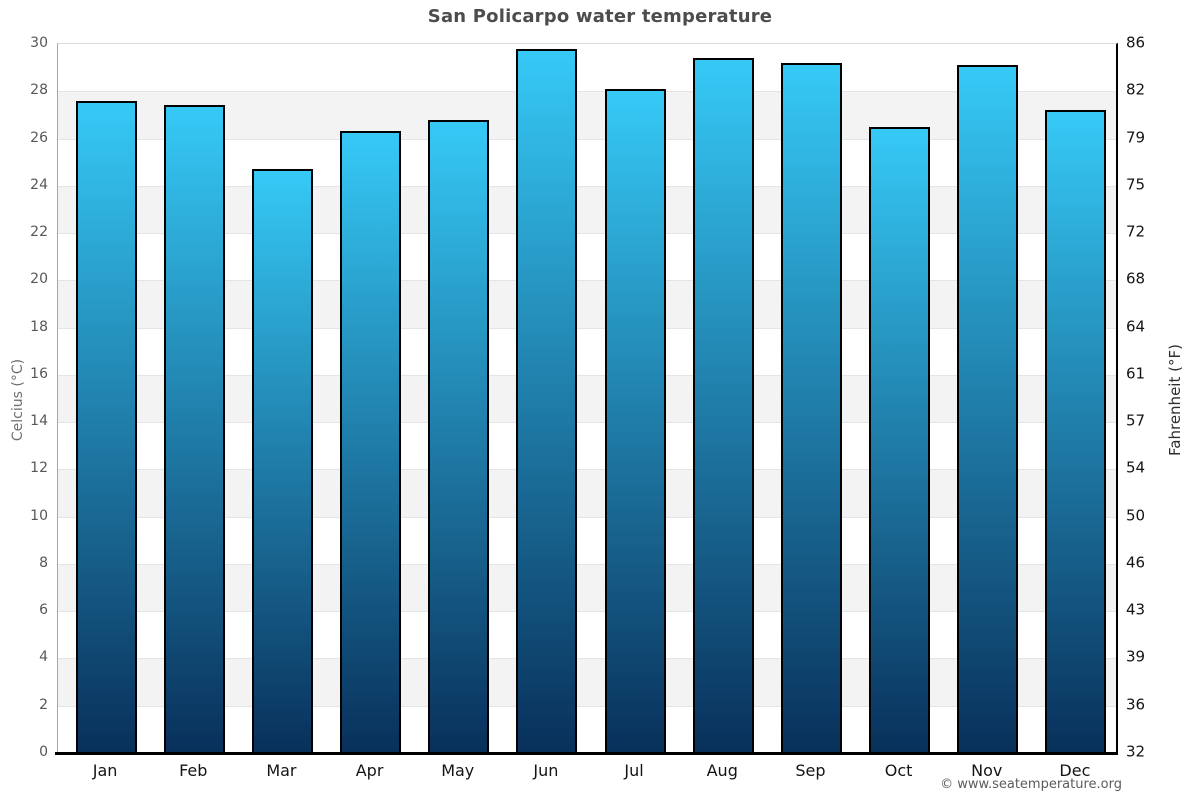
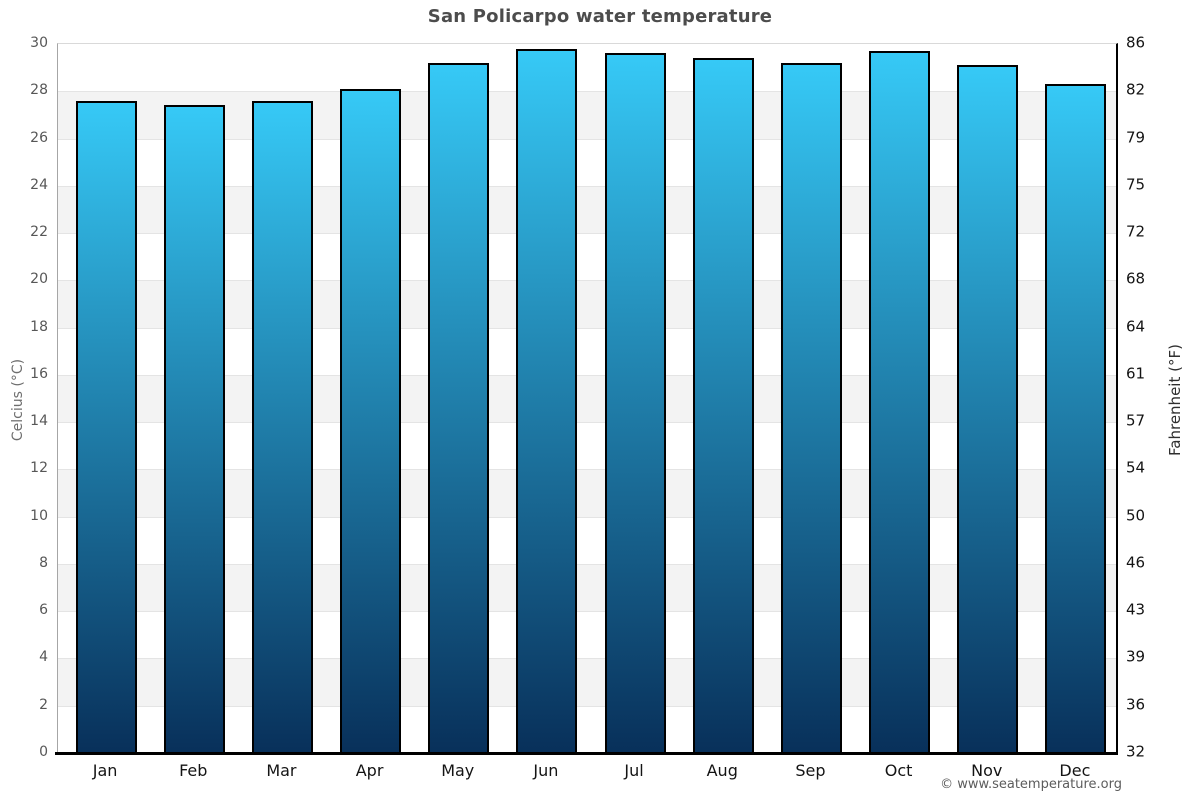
Mar: 24.7 -> 27.6
Apr: 26.3 -> 28.1
May: 26.8 -> 29.2
Jul: 28.1 -> 29.6
Oct: 26.5 -> 29.7
Dec: 27.2 -> 28.3
